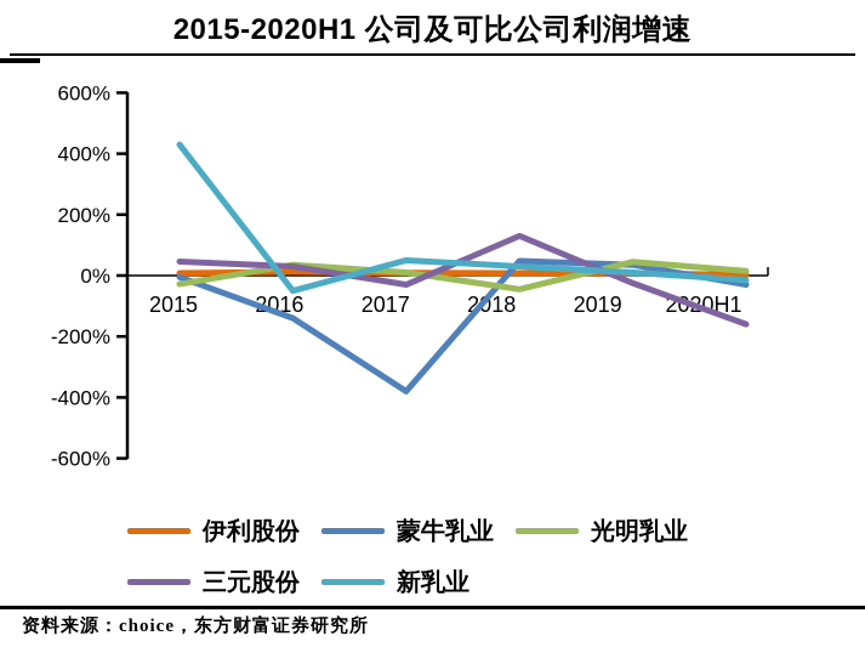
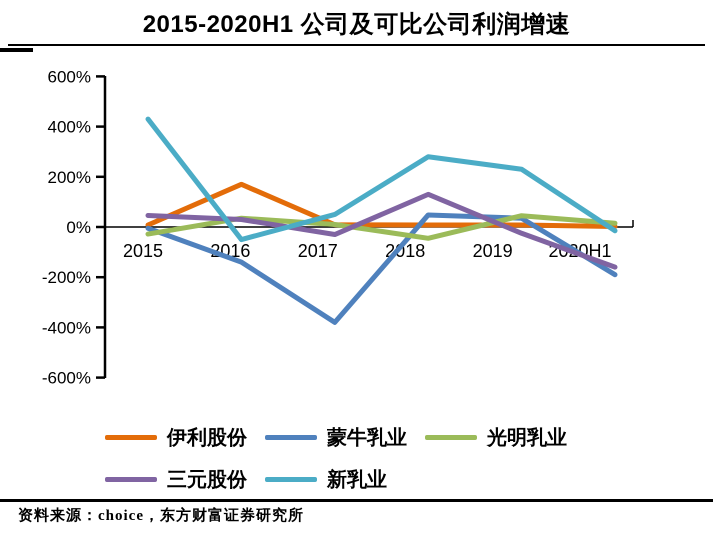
伊利股份/2016: 10% -> 170%
新乳业/2018: 30% -> 280%
新乳业/2019: 10% -> 230%
蒙牛乳业/2020H1: -30% -> -190%
